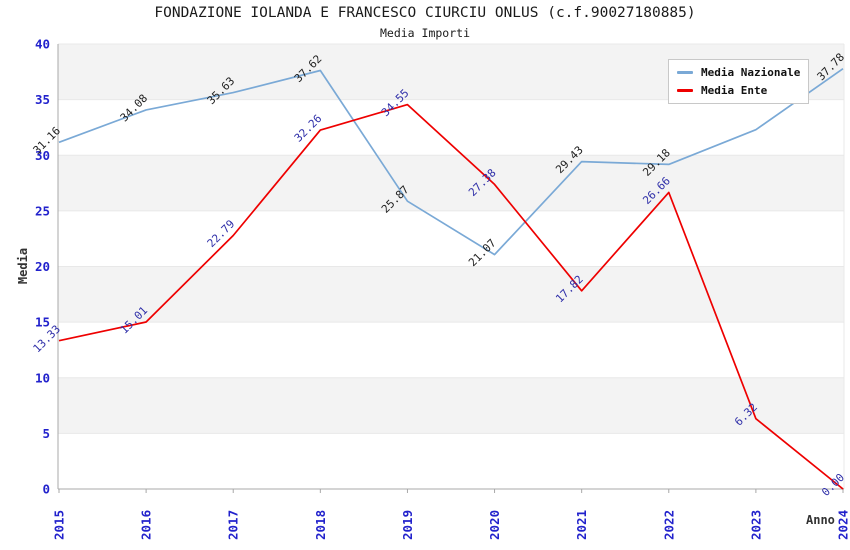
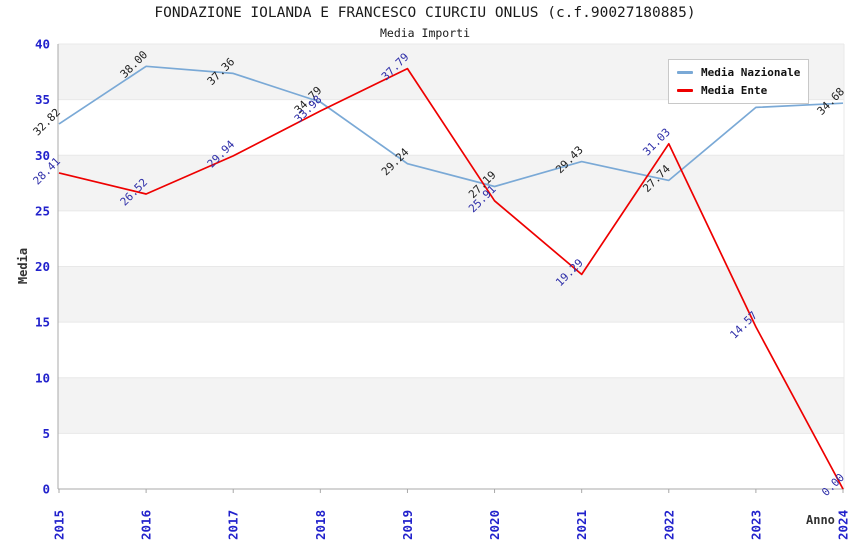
Media Nazionale/2015: 31.16 -> 32.82
Media Ente/2015: 13.33 -> 28.41
Media Nazionale/2016: 34.08 -> 38.00
Media Ente/2016: 15.01 -> 26.52
Media Nazionale/2017: 35.63 -> 37.36
Media Ente/2017: 22.79 -> 29.94
Media Nazionale/2018: 37.62 -> 34.79
Media Ente/2018: 32.26 -> 33.98
Media Nazionale/2019: 25.87 -> 29.24
Media Ente/2019: 34.55 -> 37.79
Media Nazionale/2020: 21.07 -> 27.19
Media Ente/2020: 27.38 -> 25.91
Media Ente/2021: 17.82 -> 19.29
Media Nazionale/2022: 29.18 -> 27.74
Media Ente/2022: 26.66 -> 31.03
Media Nazionale/2023: 32.3 -> 34.3
Media Ente/2023: 6.32 -> 14.57
Media Nazionale/2024: 37.78 -> 34.68
